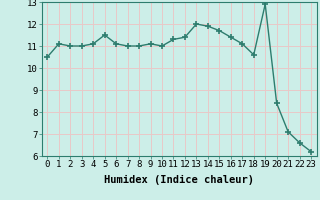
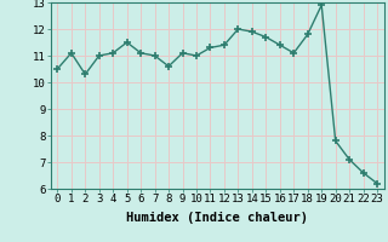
2: 11.0 -> 10.3
8: 11.0 -> 10.6
18: 10.6 -> 11.8
20: 8.4 -> 7.8
